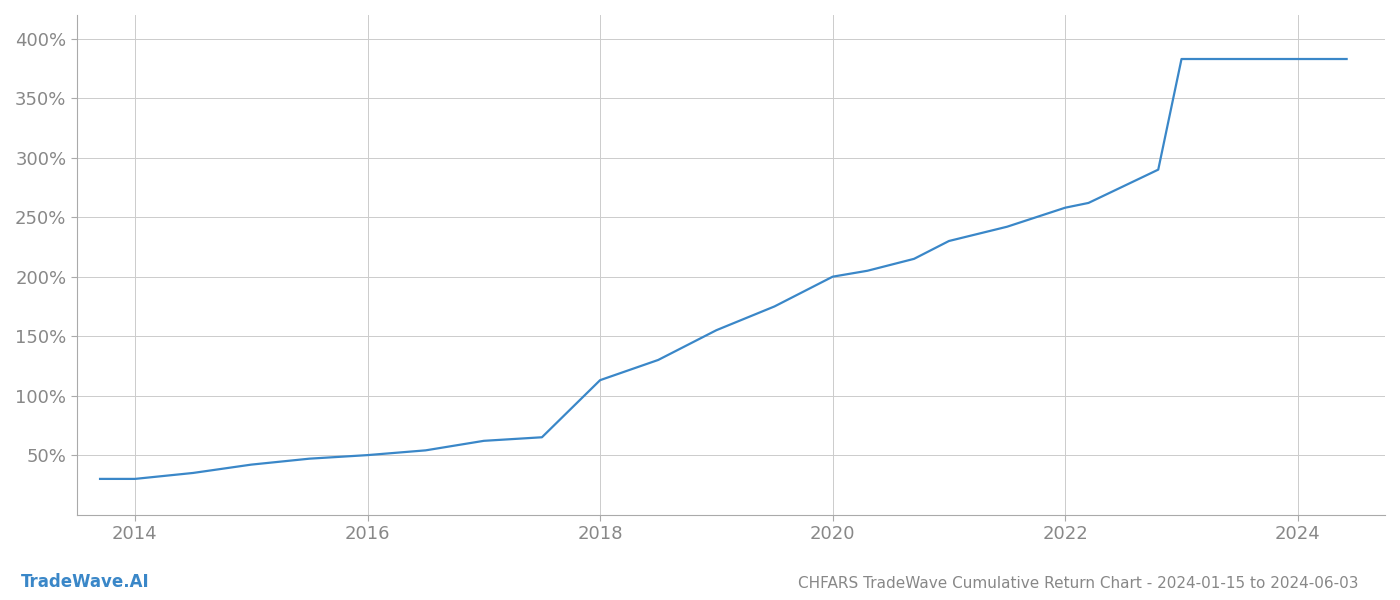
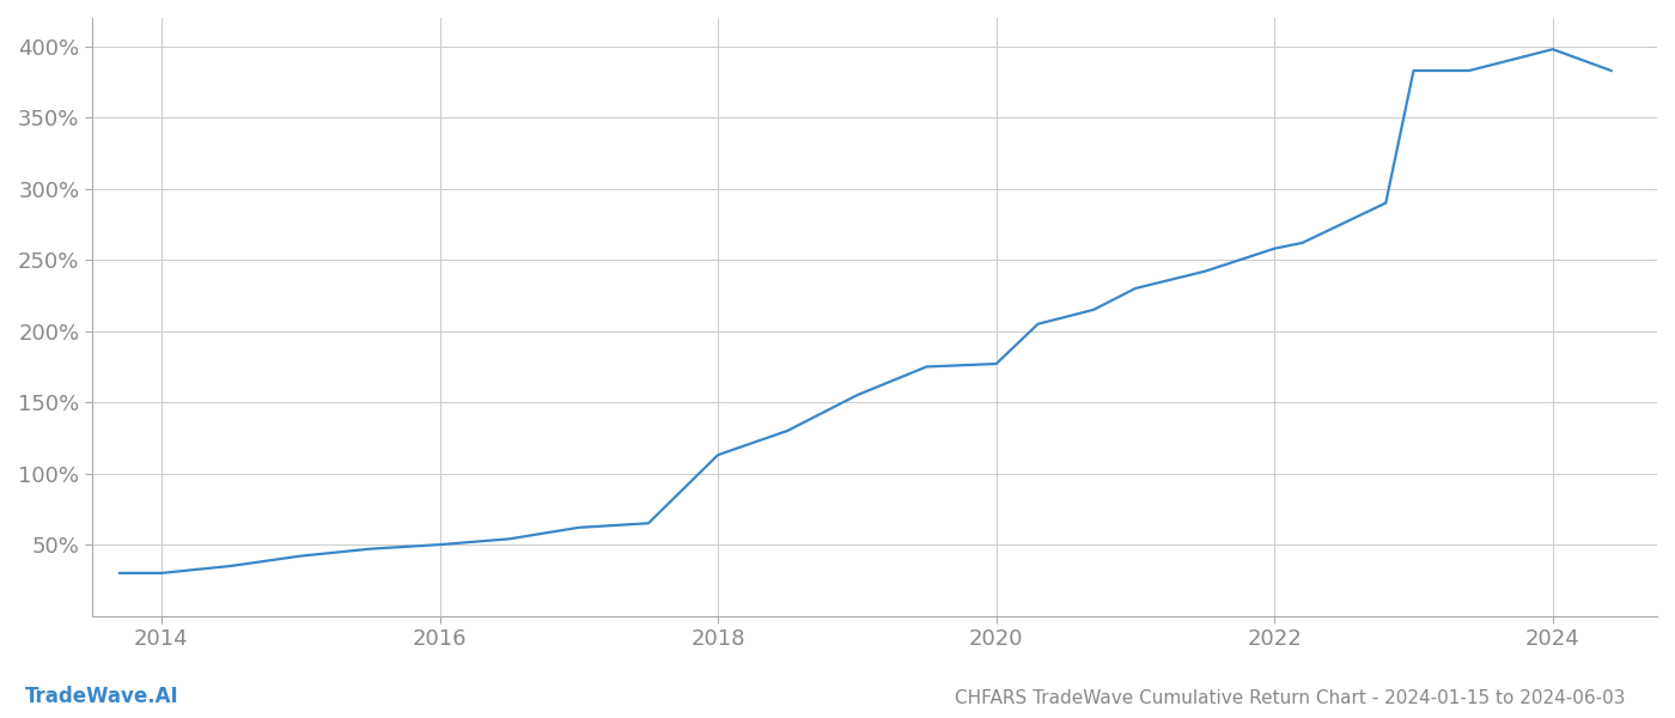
2020: 200% -> 177%
2024: 383% -> 398%
